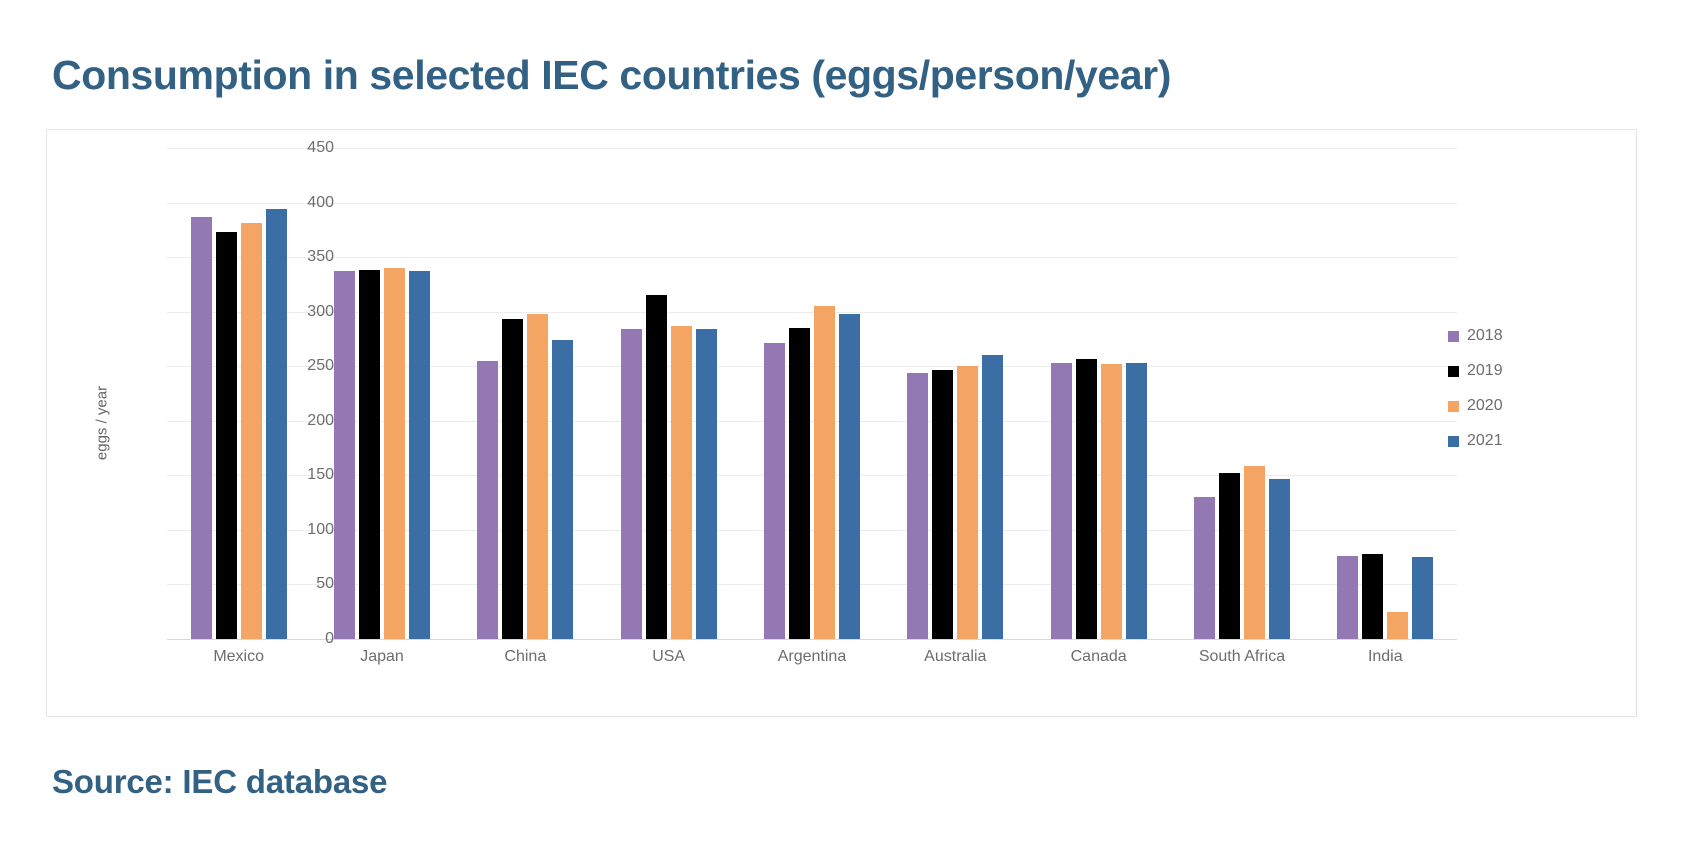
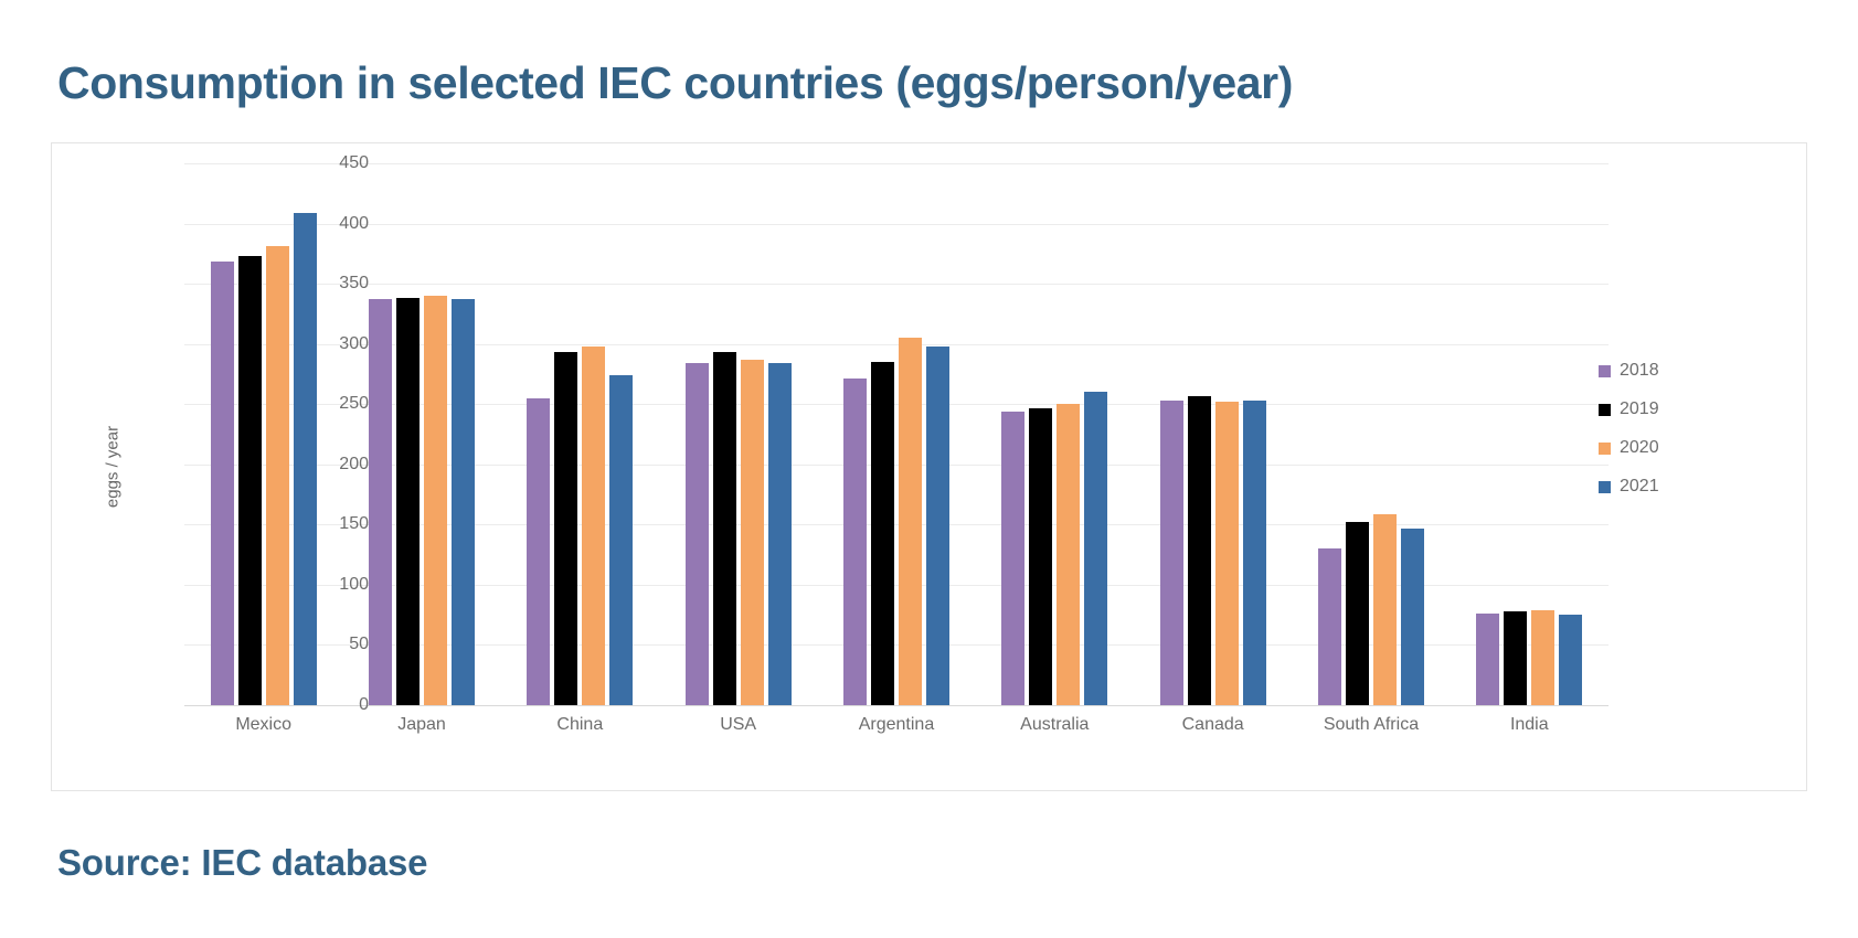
2018/Mexico: 387 -> 368
2021/Mexico: 394 -> 409
2019/USA: 315 -> 293
2020/India: 25 -> 79
